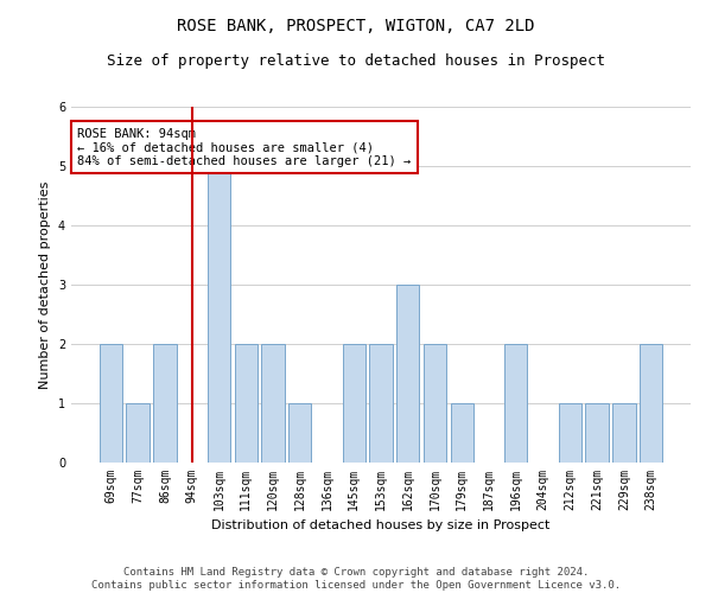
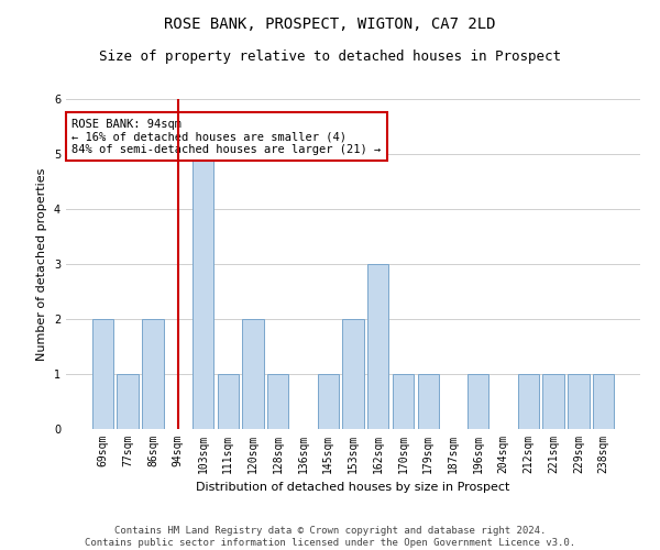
111sqm: 2 -> 1
145sqm: 2 -> 1
170sqm: 2 -> 1
196sqm: 2 -> 1
238sqm: 2 -> 1
